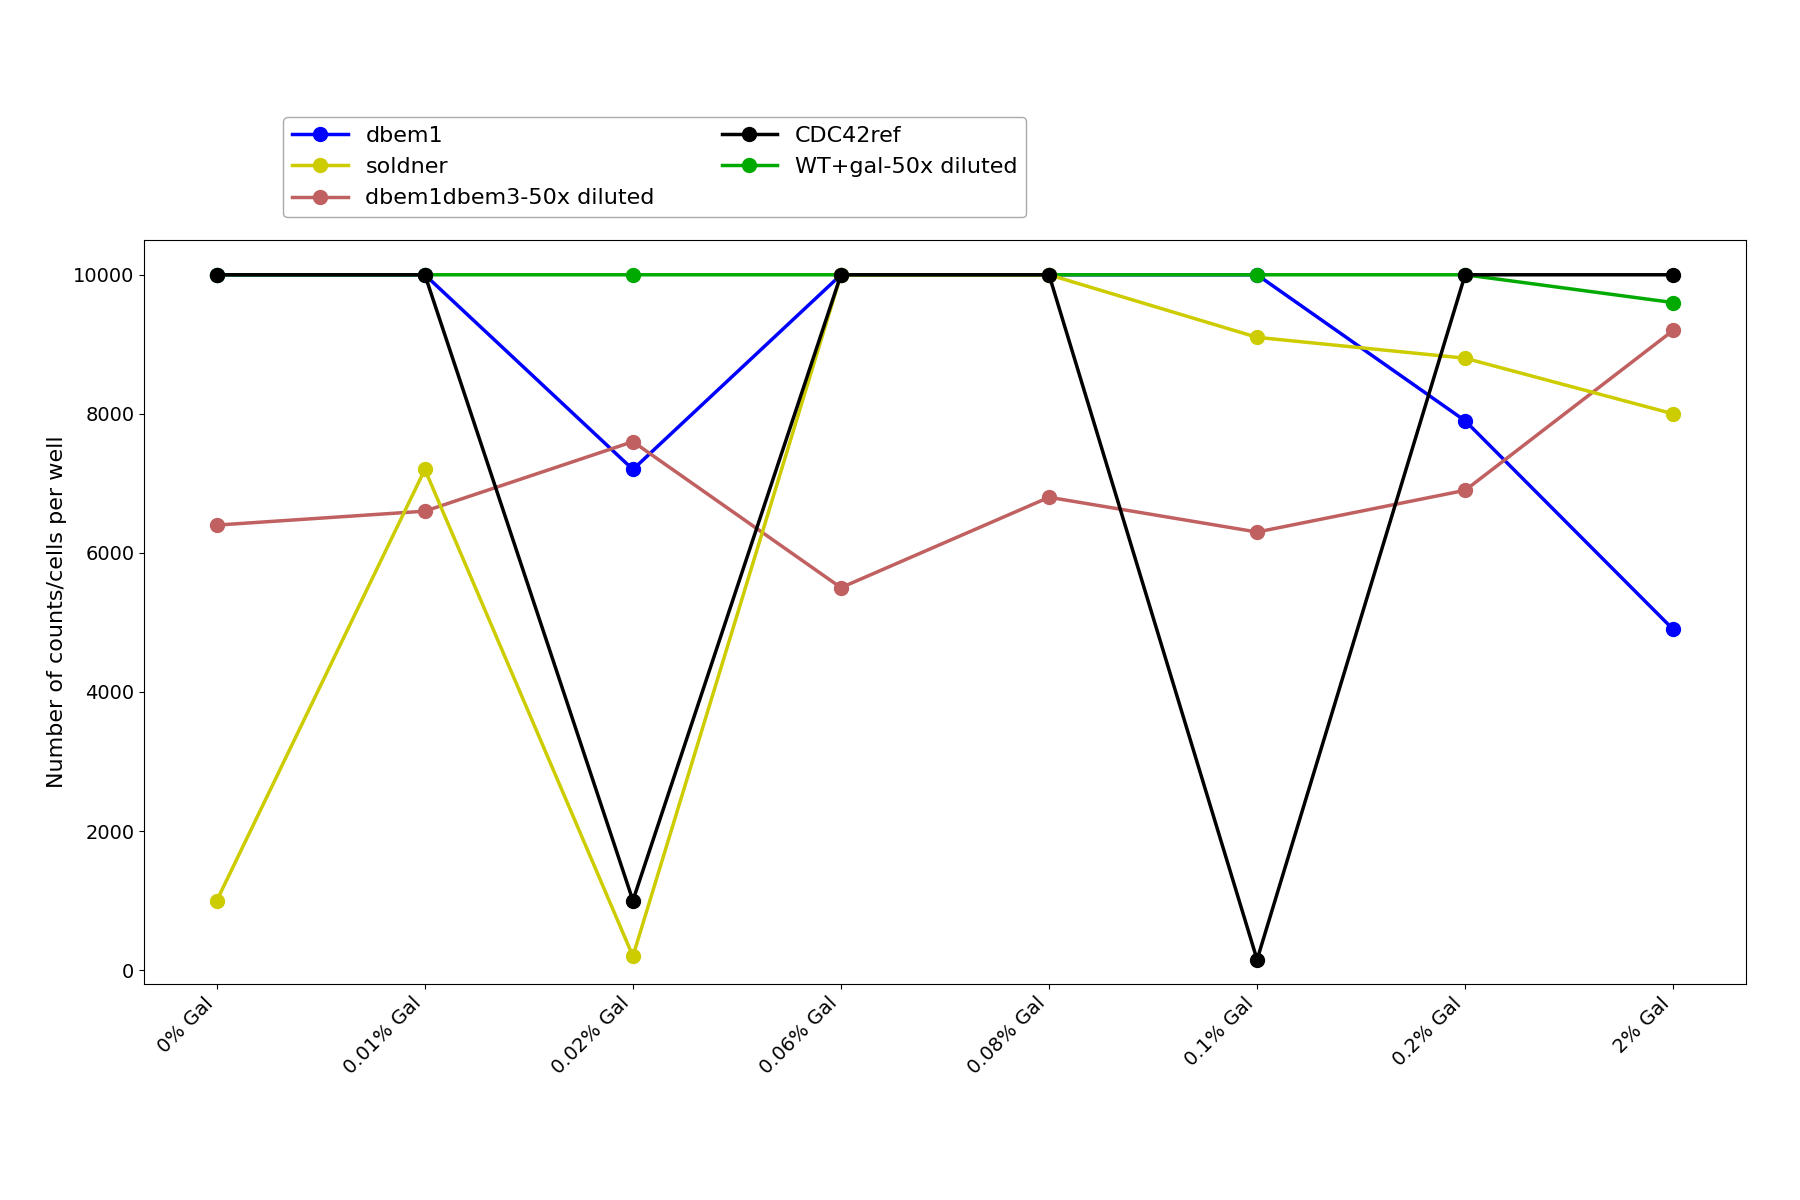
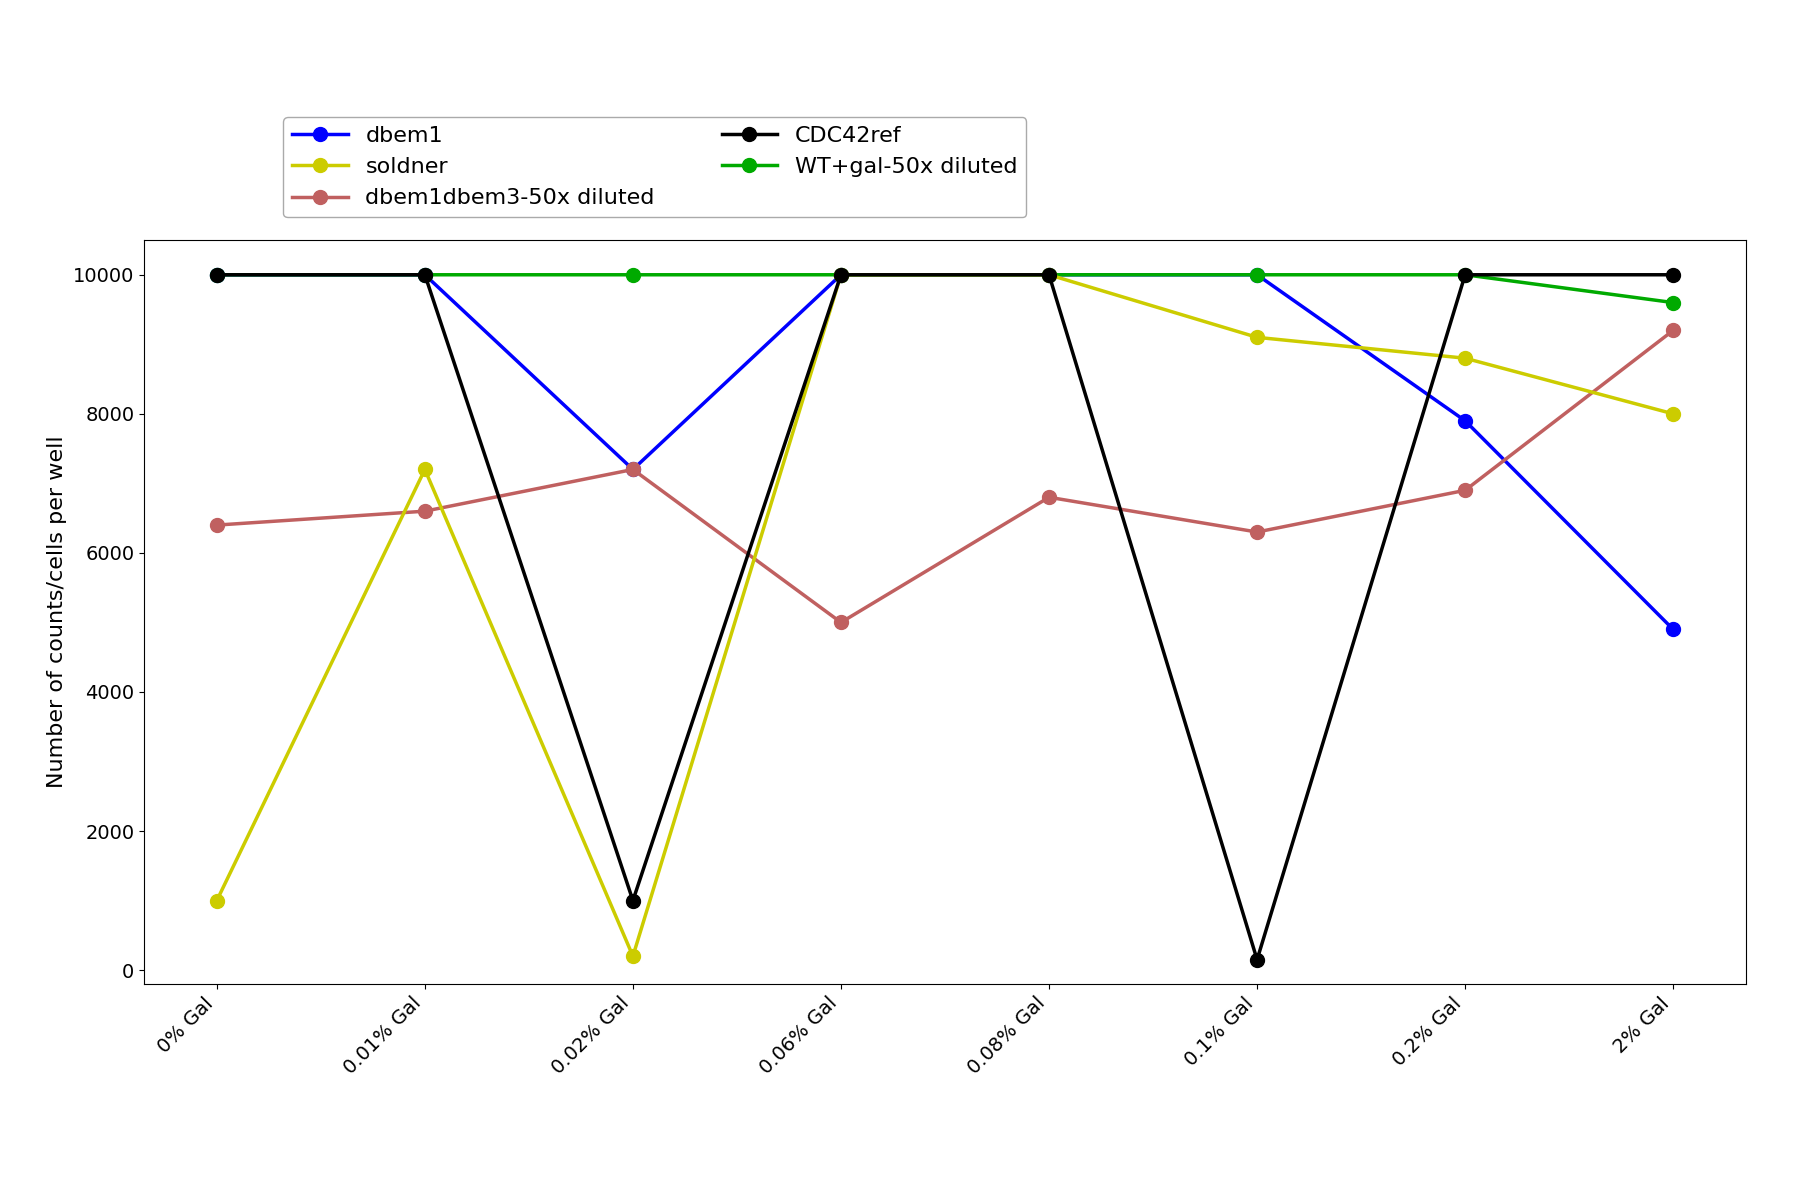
dbem1dbem3-50x diluted/0.02% Gal: 7600 -> 7200
dbem1dbem3-50x diluted/0.06% Gal: 5500 -> 5000
